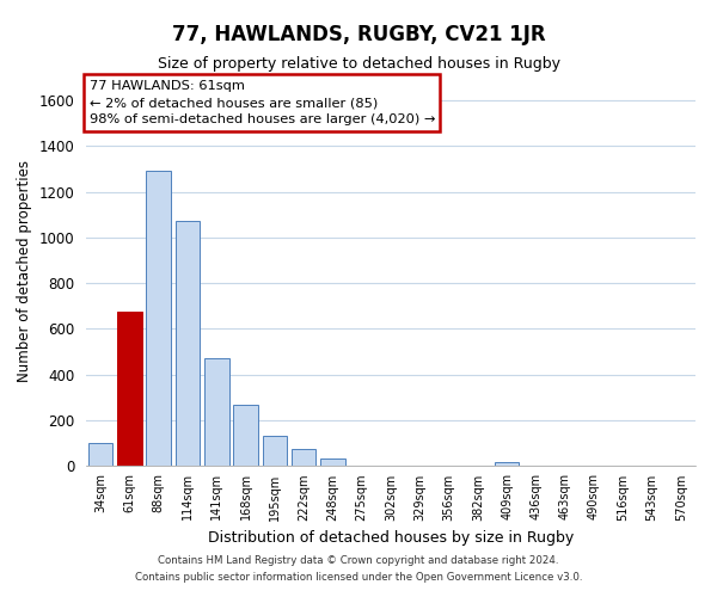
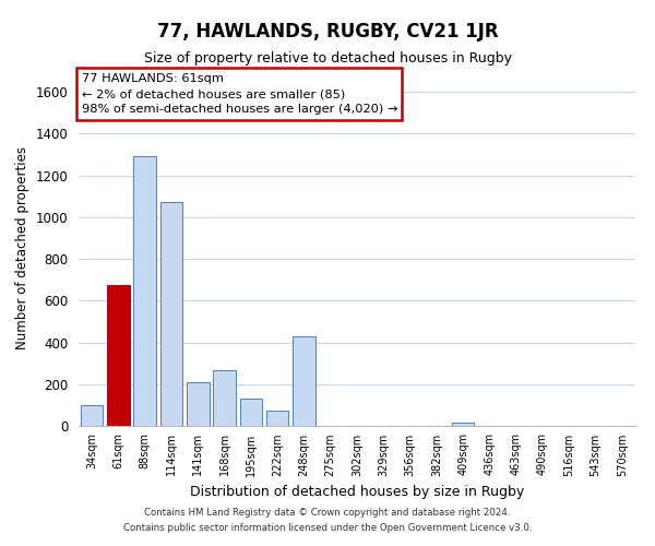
141sqm: 470 -> 210
248sqm: 30 -> 430
